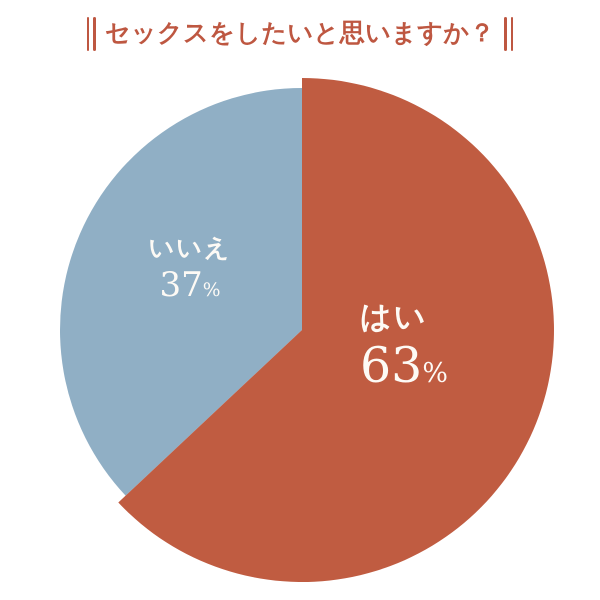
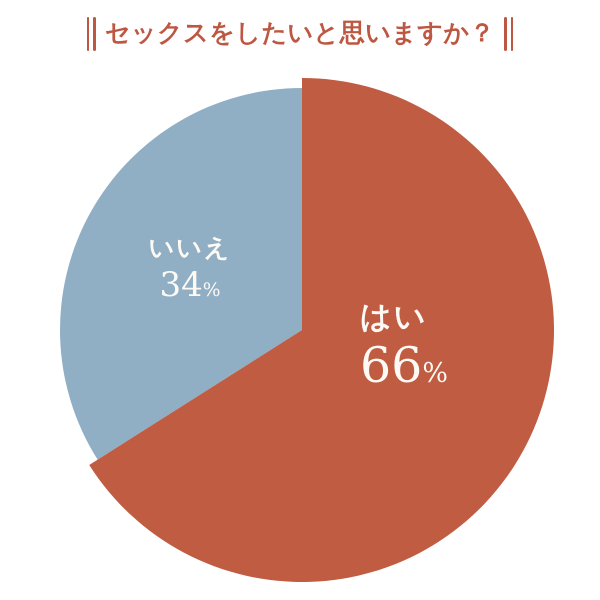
はい: 63 -> 66
いいえ: 37 -> 34
